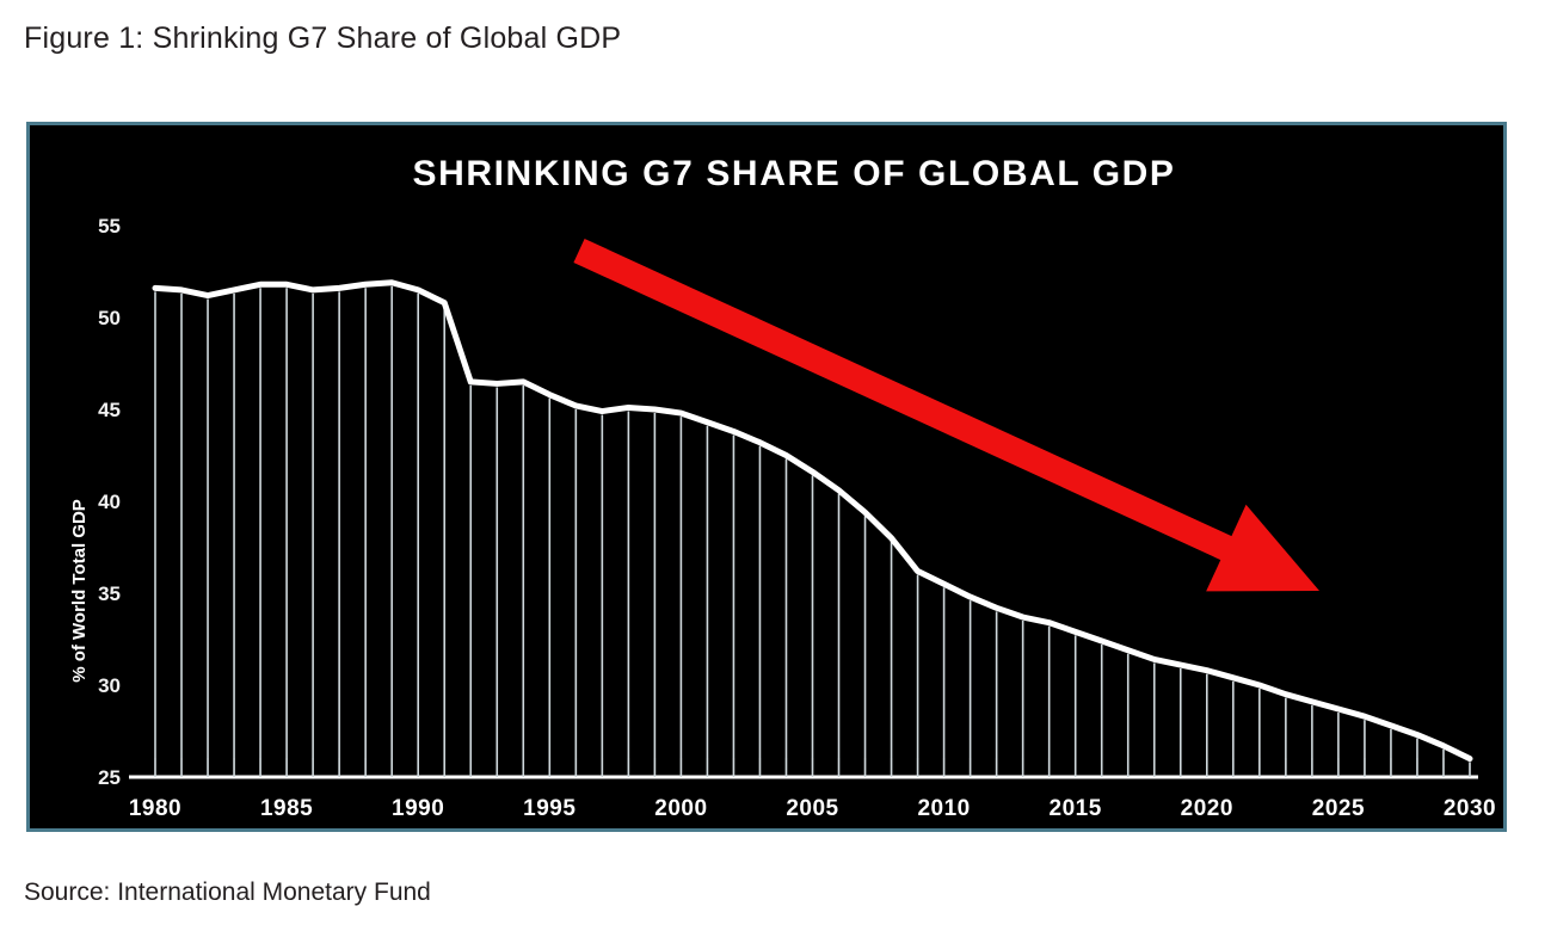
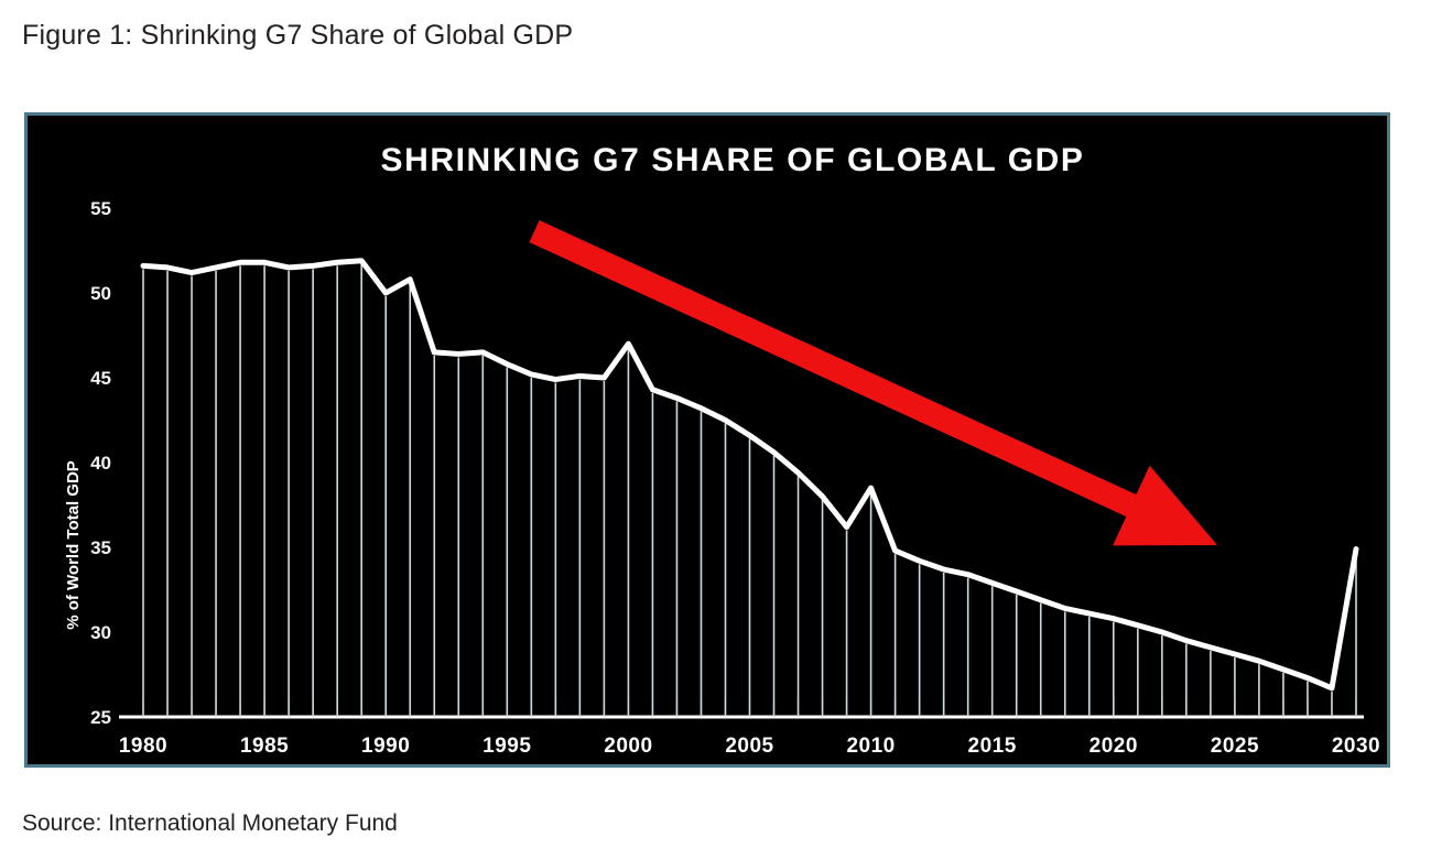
1990: 51.5 -> 50.0
2000: 44.8 -> 47.0
2010: 35.5 -> 38.5
2030: 26.0 -> 34.9
